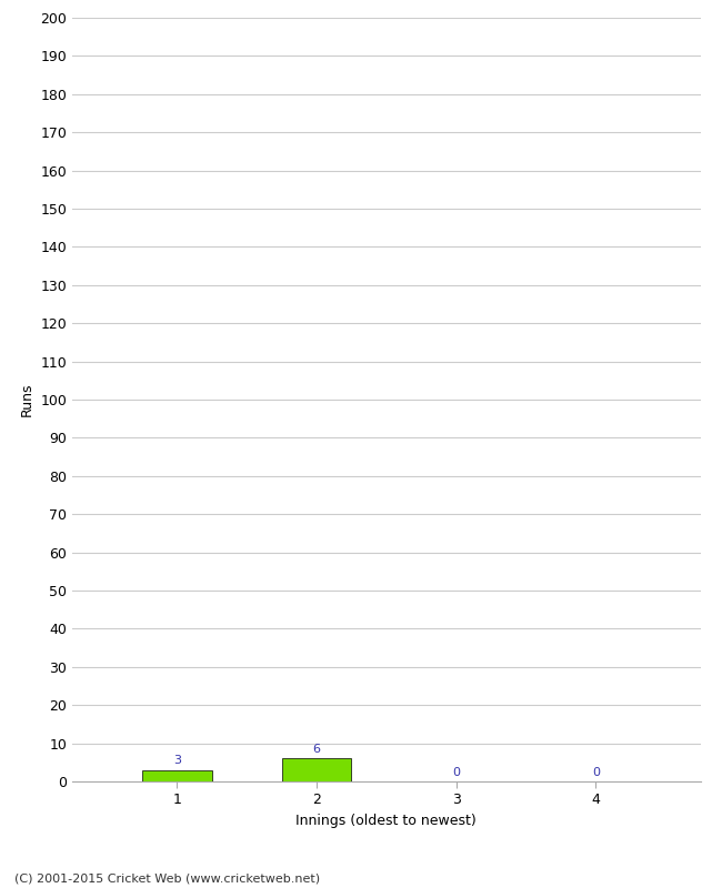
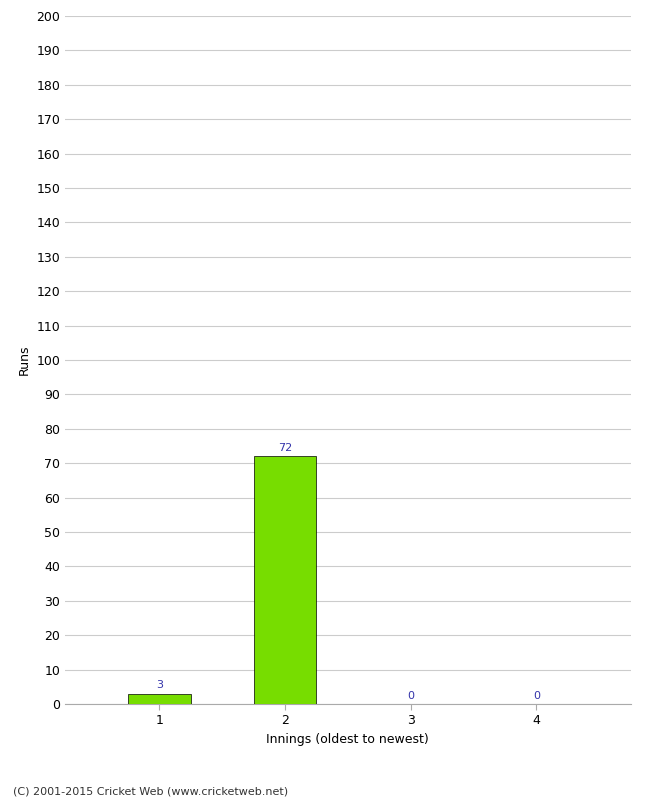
2: 6 -> 72
